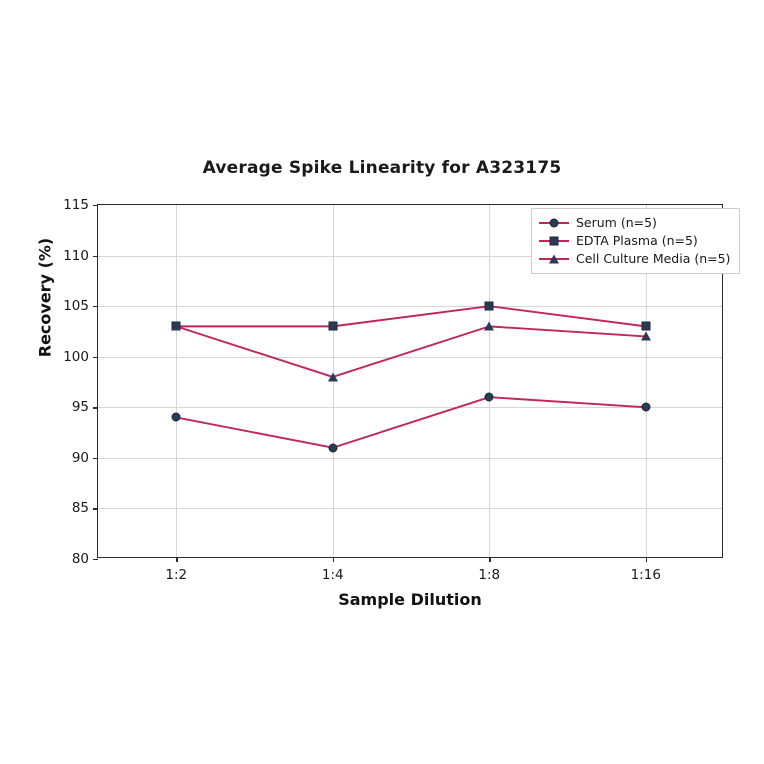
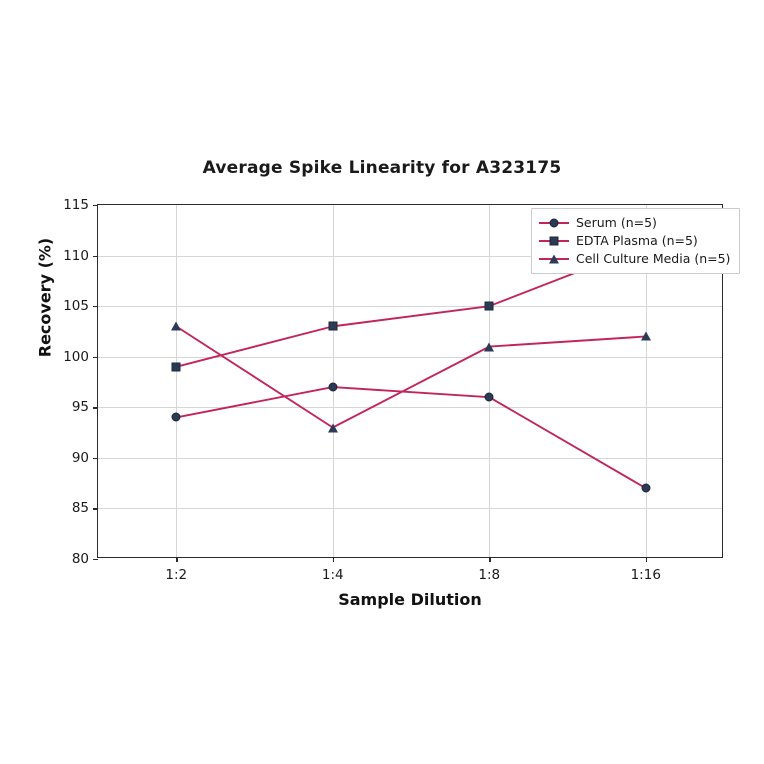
EDTA Plasma (n=5)/1:2: 103 -> 99
Serum (n=5)/1:4: 91 -> 97
Cell Culture Media (n=5)/1:4: 98 -> 93
Cell Culture Media (n=5)/1:8: 103 -> 101
Serum (n=5)/1:16: 95 -> 87
EDTA Plasma (n=5)/1:16: 103 -> 111
